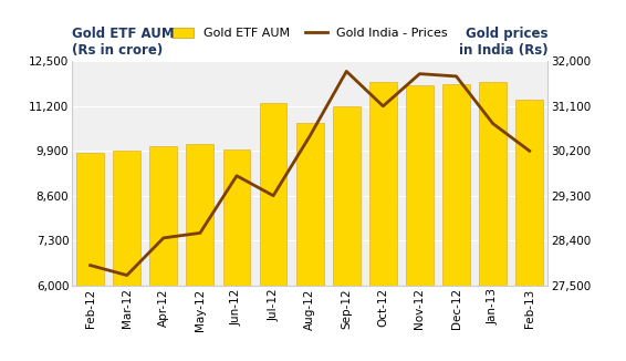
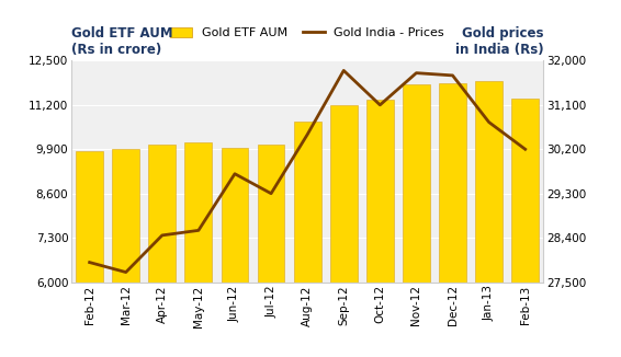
Gold ETF AUM/Jul-12: 11,300 -> 10,050
Gold ETF AUM/Oct-12: 11,900 -> 11,350
